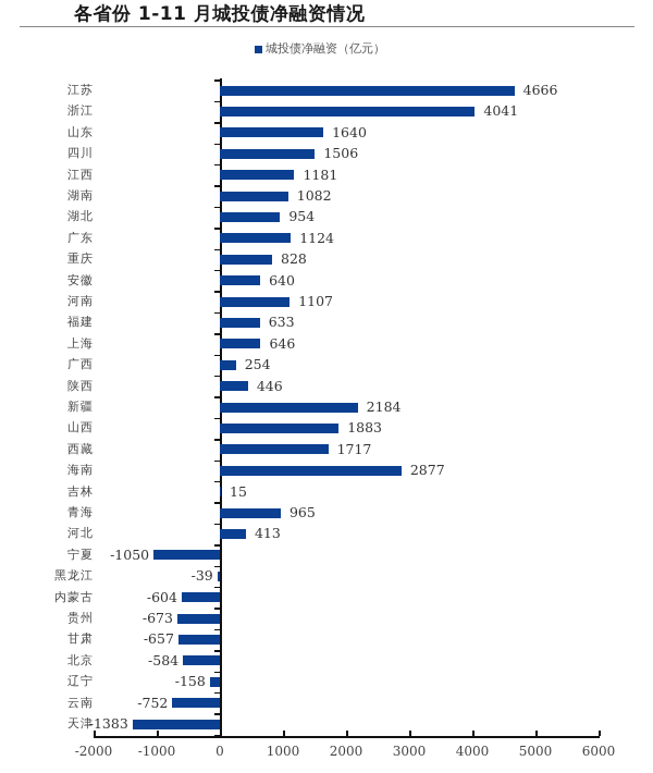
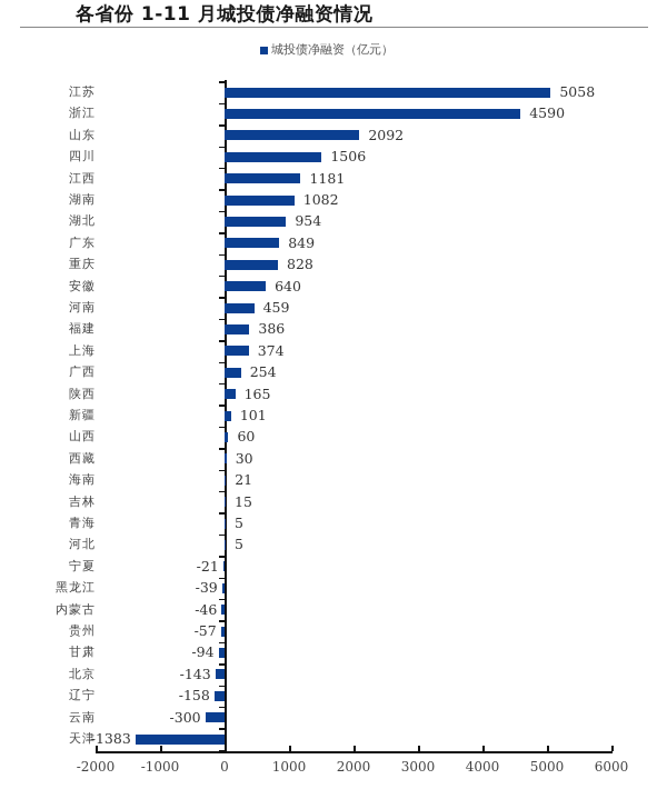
江苏: 4666 -> 5058
浙江: 4041 -> 4590
山东: 1640 -> 2092
广东: 1124 -> 849
河南: 1107 -> 459
福建: 633 -> 386
上海: 646 -> 374
陕西: 446 -> 165
新疆: 2184 -> 101
山西: 1883 -> 60
西藏: 1717 -> 30
海南: 2877 -> 21
青海: 965 -> 5
河北: 413 -> 5
宁夏: -1050 -> -21
内蒙古: -604 -> -46
贵州: -673 -> -57
甘肃: -657 -> -94
北京: -584 -> -143
云南: -752 -> -300
